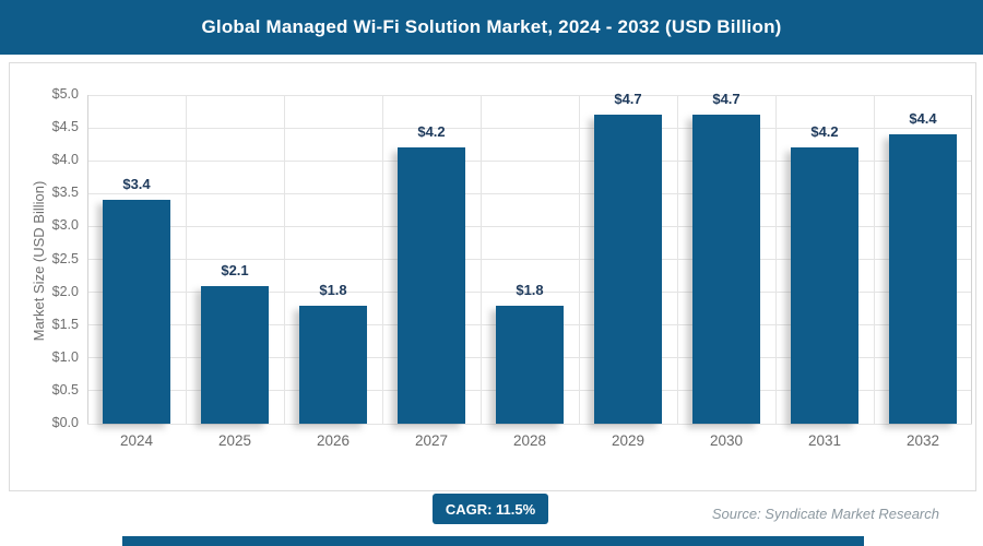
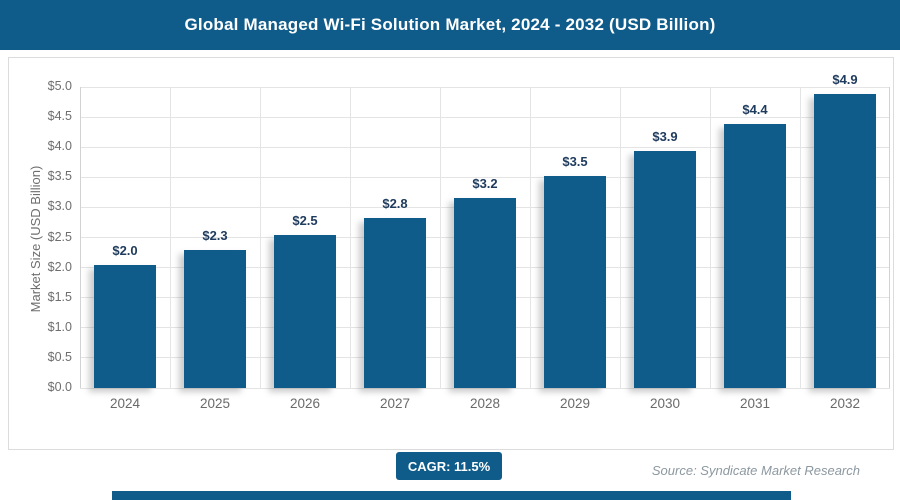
2024: $3.4 -> $2.0
2025: $2.1 -> $2.3
2026: $1.8 -> $2.5
2027: $4.2 -> $2.8
2028: $1.8 -> $3.2
2029: $4.7 -> $3.5
2030: $4.7 -> $3.9
2031: $4.2 -> $4.4
2032: $4.4 -> $4.9
